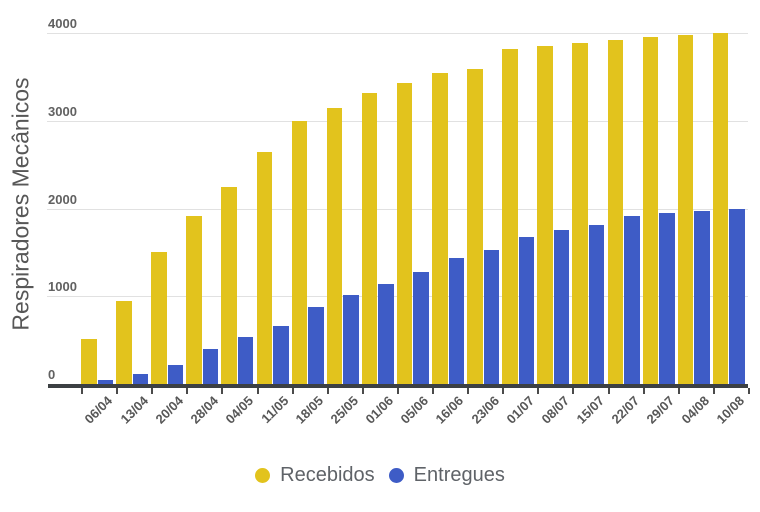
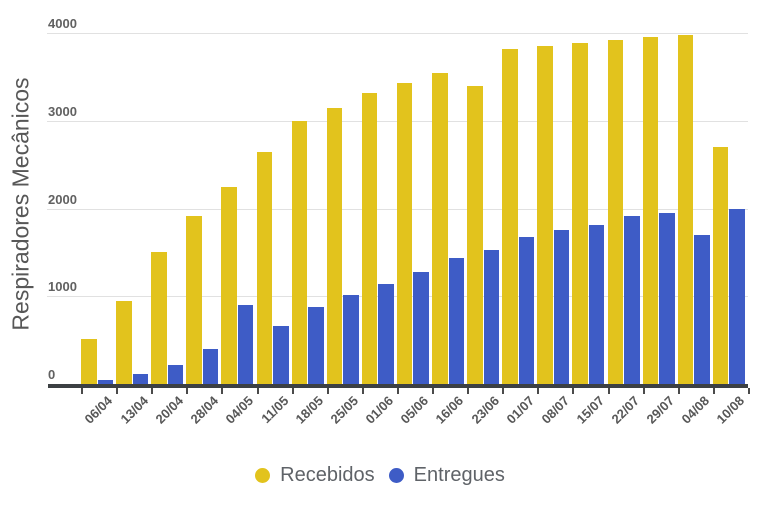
Entregues/04/05: 500 -> 900
Recebidos/23/06: 3600 -> 3400
Entregues/04/08: 2000 -> 1700
Recebidos/10/08: 4000 -> 2700
